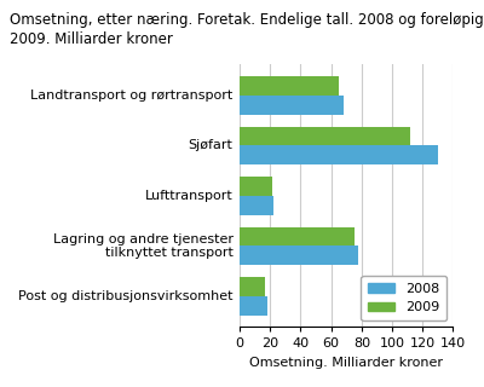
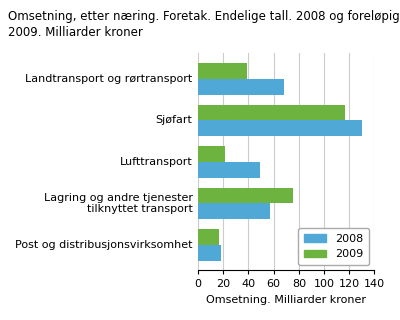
2009/Landtransport og rørtransport: 65 -> 39
2009/Sjøfart: 112 -> 117
2008/Lufttransport: 22 -> 49
2008/Lagring og andre tjenester tilknyttet transport: 78 -> 57
